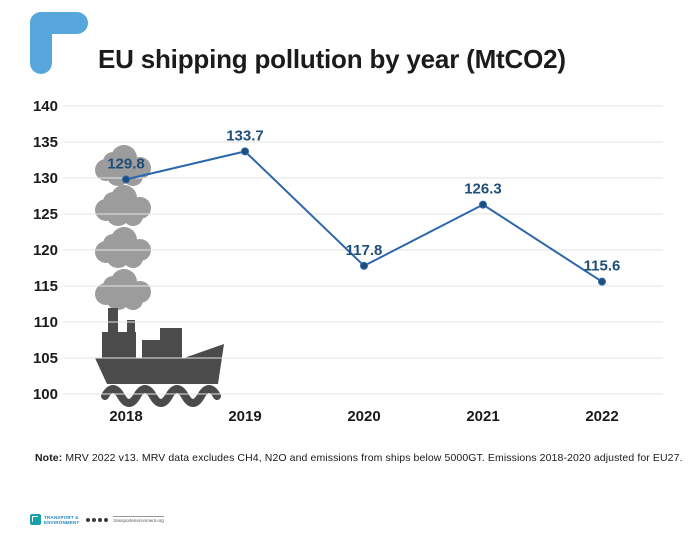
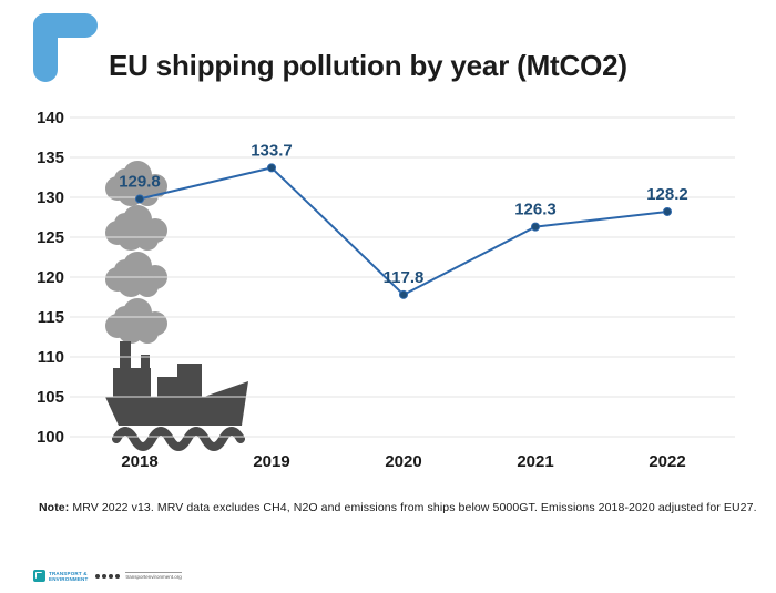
2022: 115.6 -> 128.2
